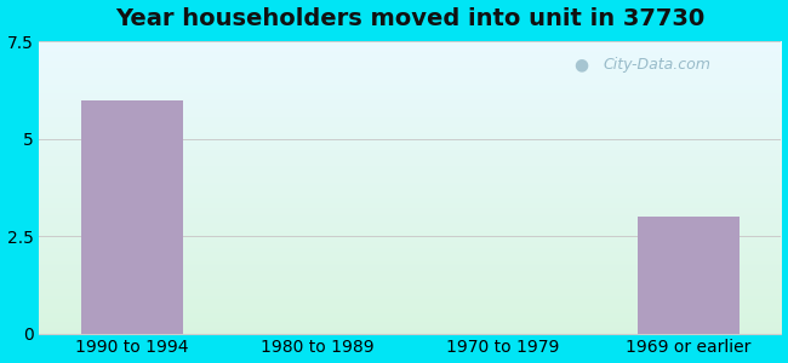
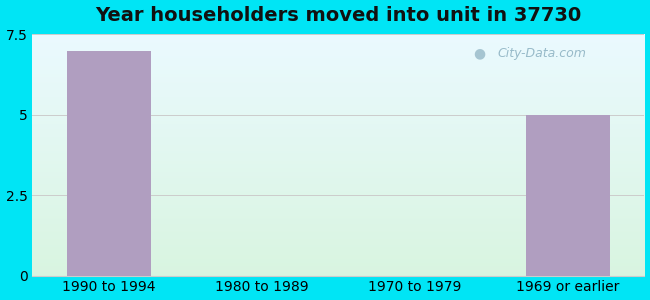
1990 to 1994: 6 -> 7
1969 or earlier: 3 -> 5
